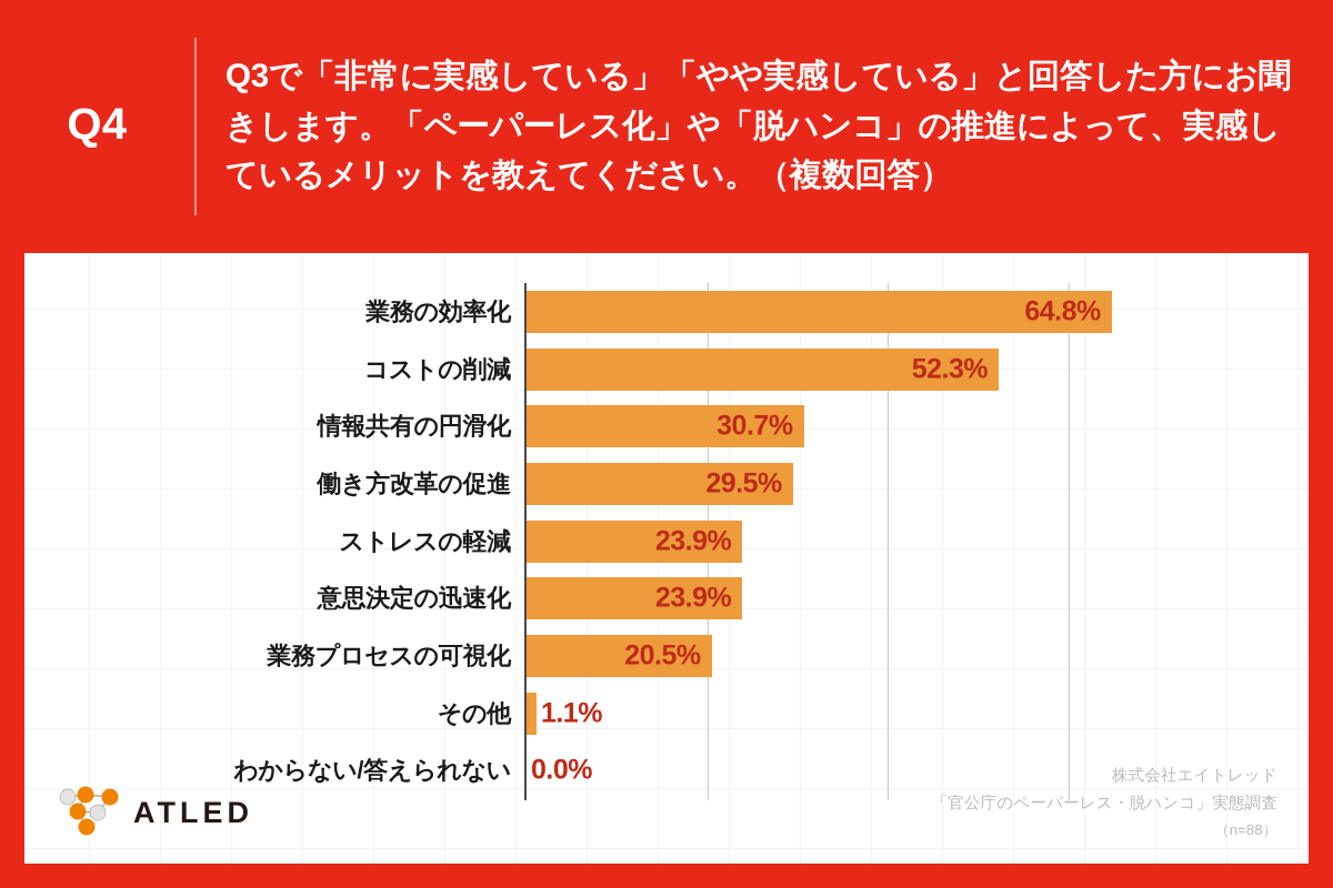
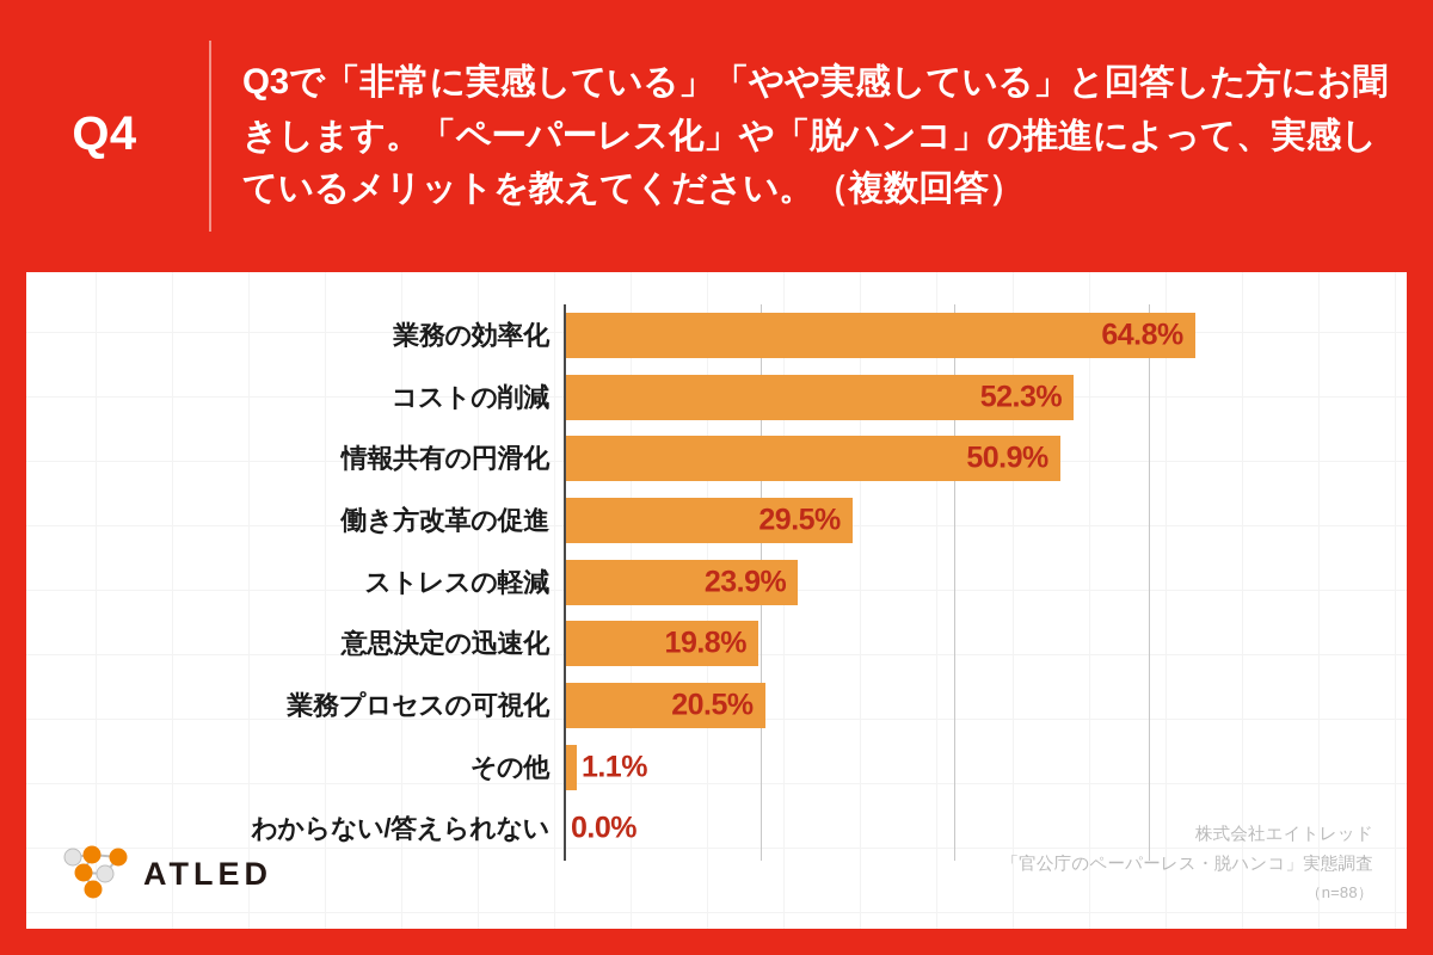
情報共有の円滑化: 30.7% -> 50.9%
意思決定の迅速化: 23.9% -> 19.8%
